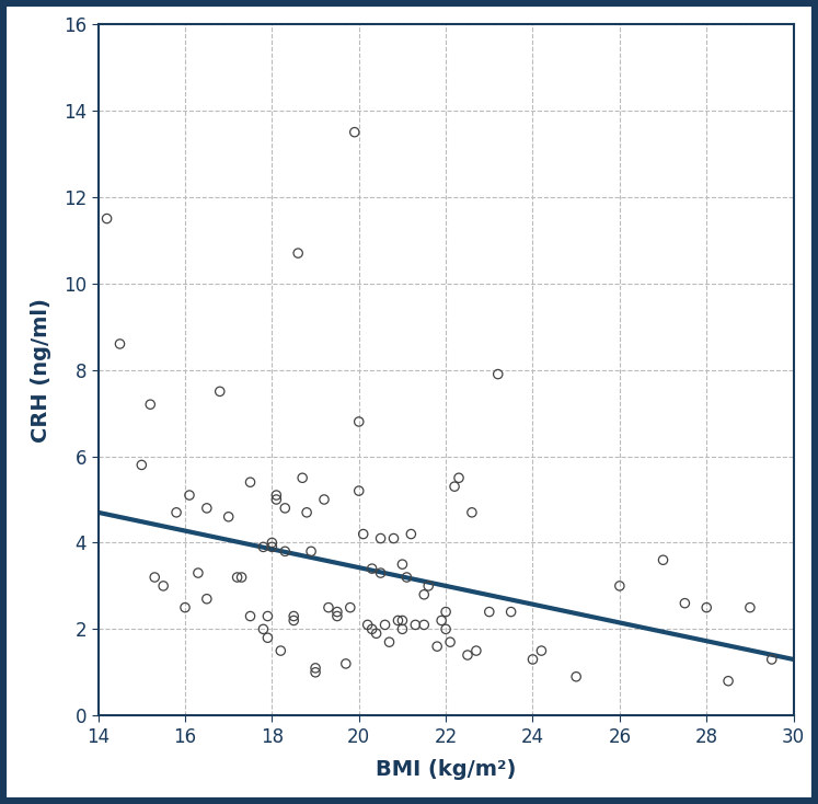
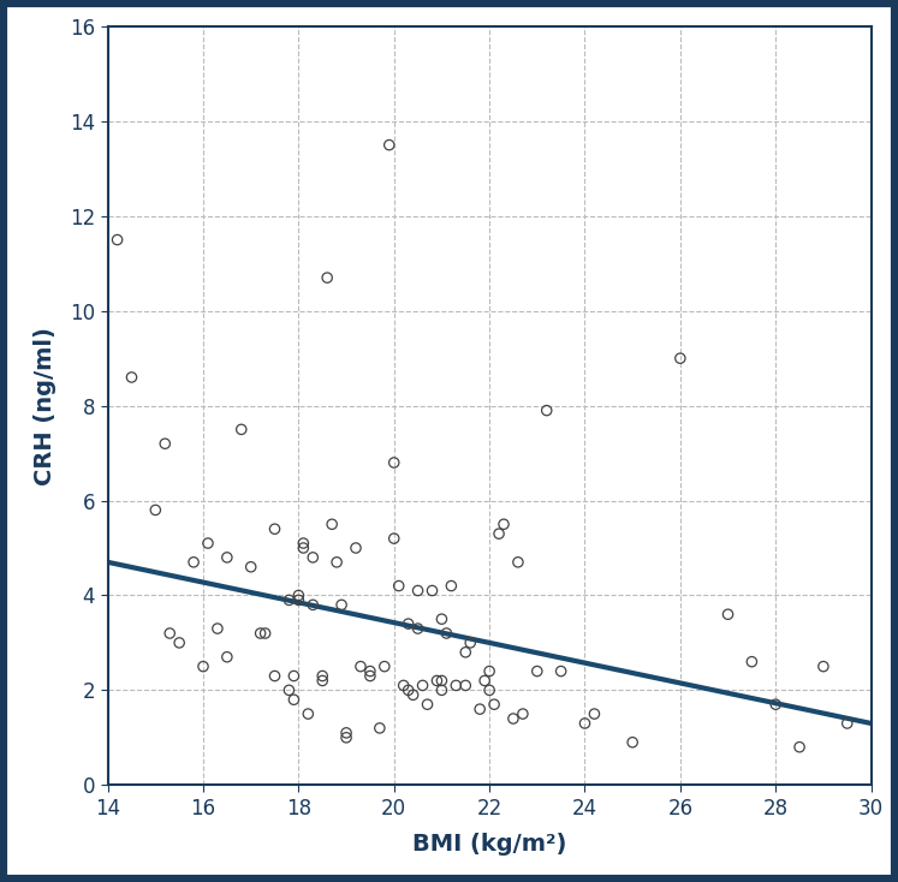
26: 3.0 -> 9.0
28: 2.5 -> 1.7
